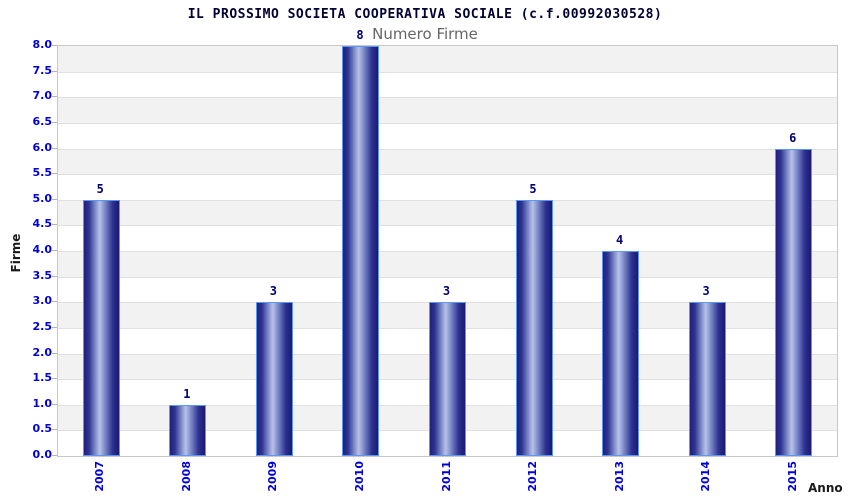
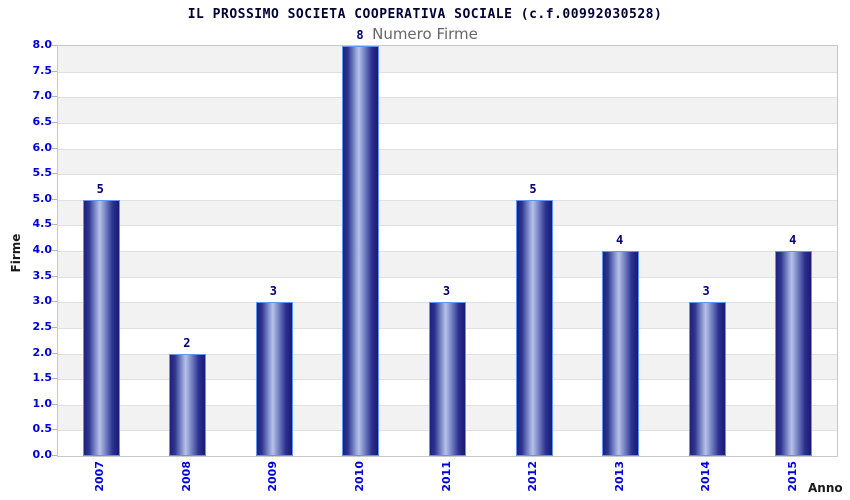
2008: 1 -> 2
2015: 6 -> 4
